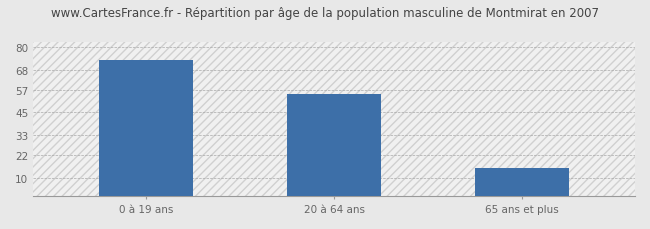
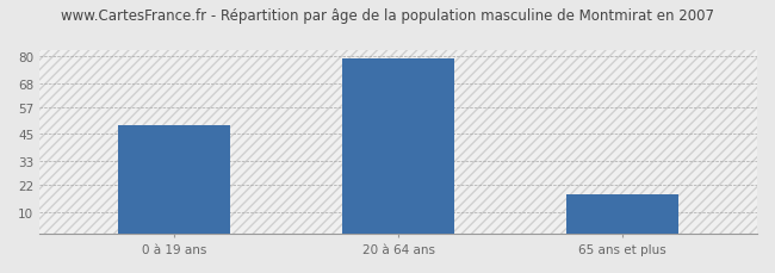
0 à 19 ans: 73 -> 49
20 à 64 ans: 55 -> 79
65 ans et plus: 15 -> 18
